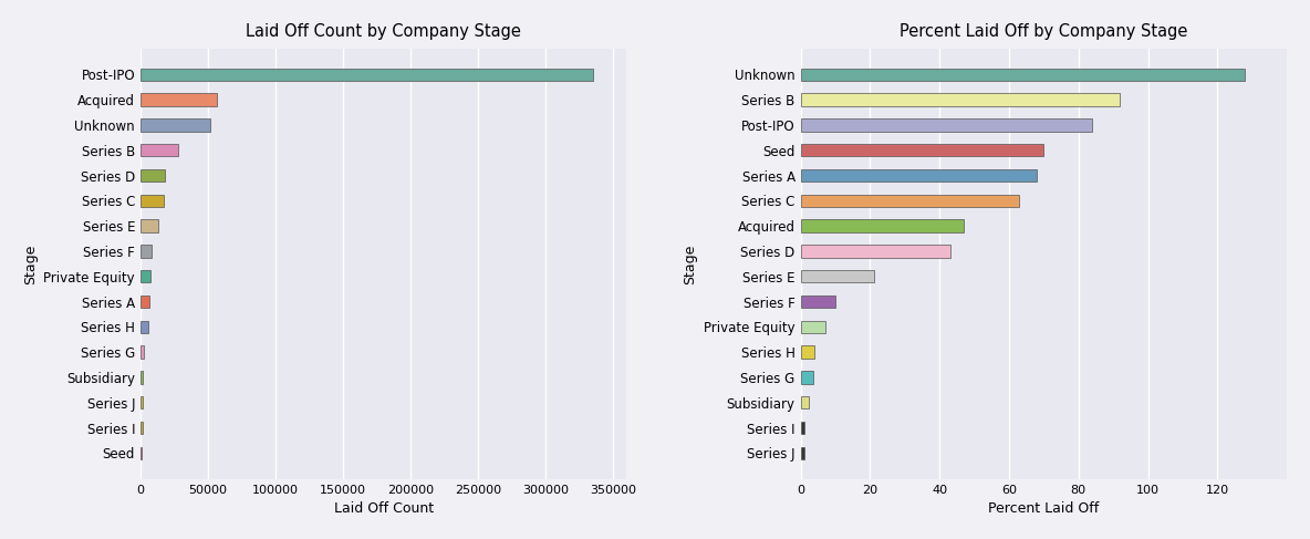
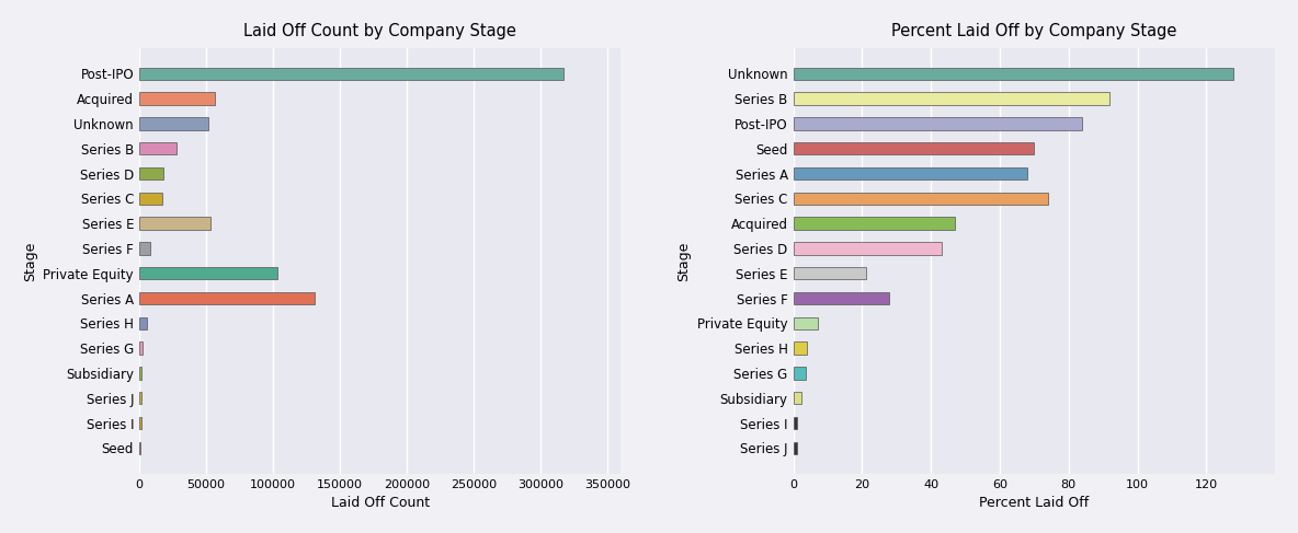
Laid Off Count by Company Stage/Post-IPO: 335000 -> 317000
Laid Off Count by Company Stage/Series E: 13000 -> 53000
Laid Off Count by Company Stage/Private Equity: 8000 -> 103000
Laid Off Count by Company Stage/Series A: 6000 -> 131000
Percent Laid Off by Company Stage/Series C: 63.0 -> 74.0
Percent Laid Off by Company Stage/Series F: 10.0 -> 28.0
